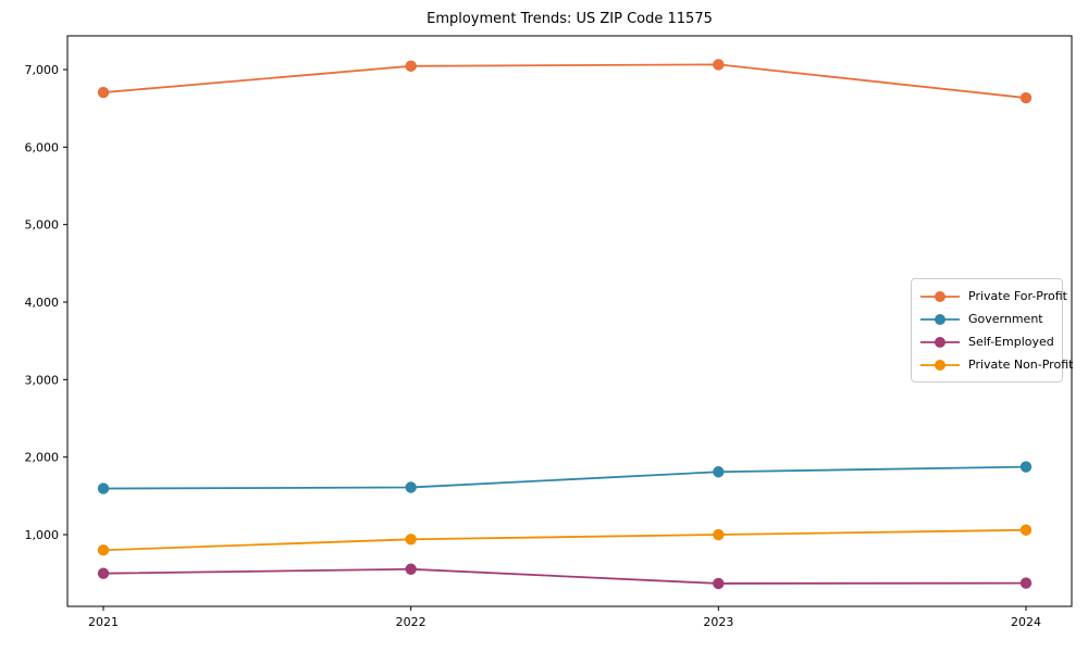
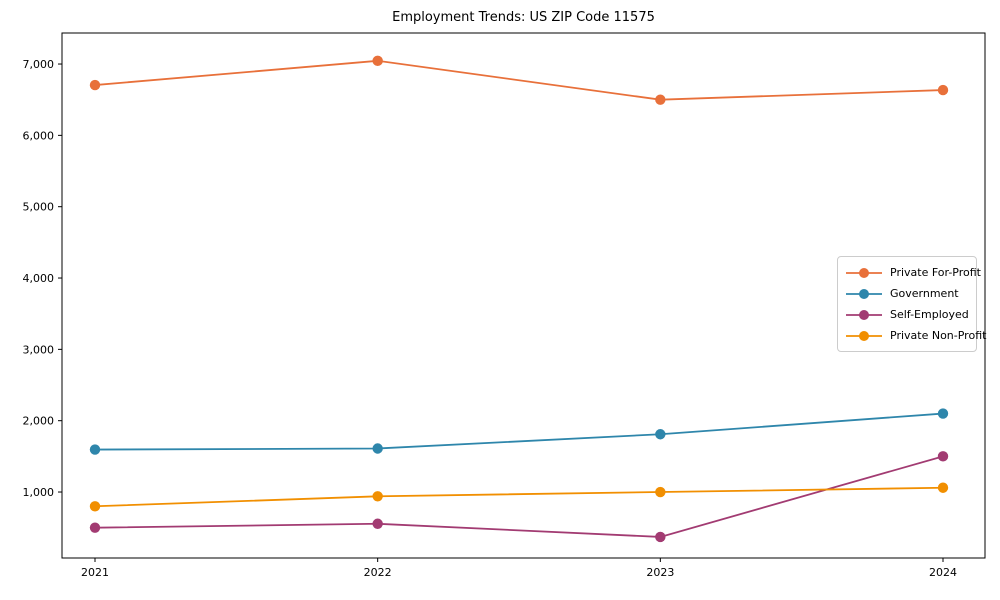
Private For-Profit/2023: 7100 -> 6500
Government/2024: 1900 -> 2100
Self-Employed/2024: 400 -> 1500
